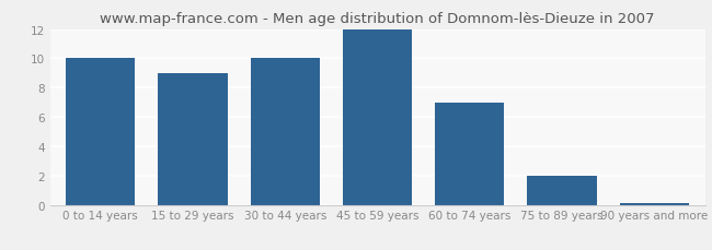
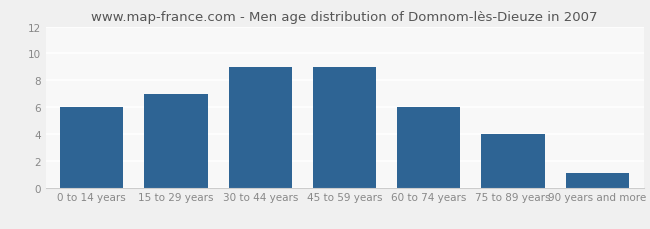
0 to 14 years: 10.0 -> 6.0
15 to 29 years: 9.0 -> 7.0
30 to 44 years: 10.0 -> 9.0
45 to 59 years: 12.0 -> 9.0
60 to 74 years: 7.0 -> 6.0
75 to 89 years: 2.0 -> 4.0
90 years and more: 0.1 -> 1.1
